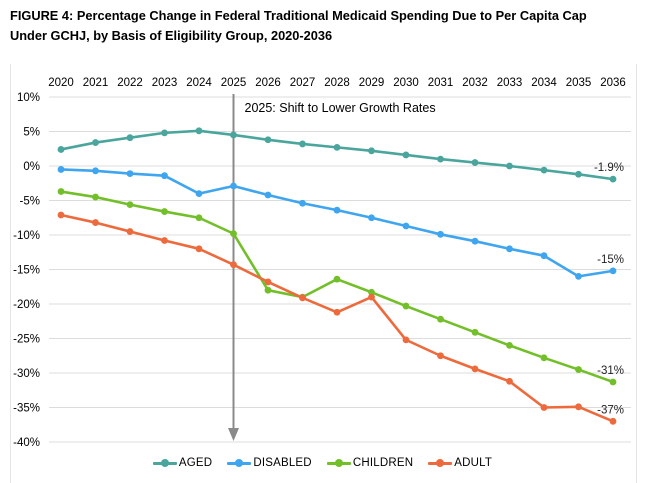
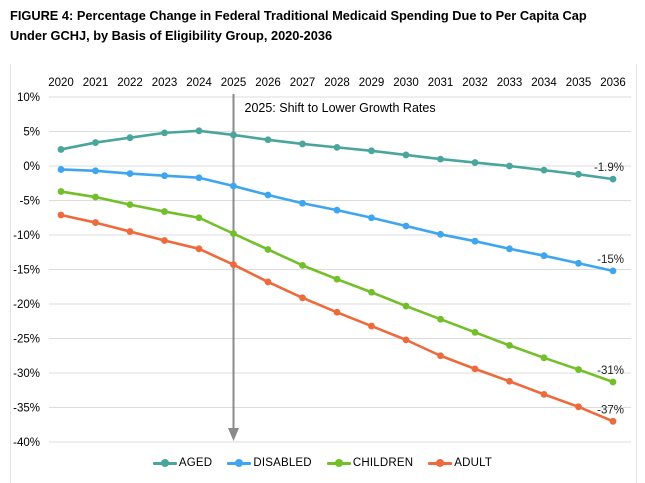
DISABLED/2024: -4% -> -2%
CHILDREN/2026: -18% -> -12%
CHILDREN/2027: -19% -> -14%
ADULT/2029: -19% -> -23%
ADULT/2034: -35% -> -33%
DISABLED/2035: -16% -> -14%
